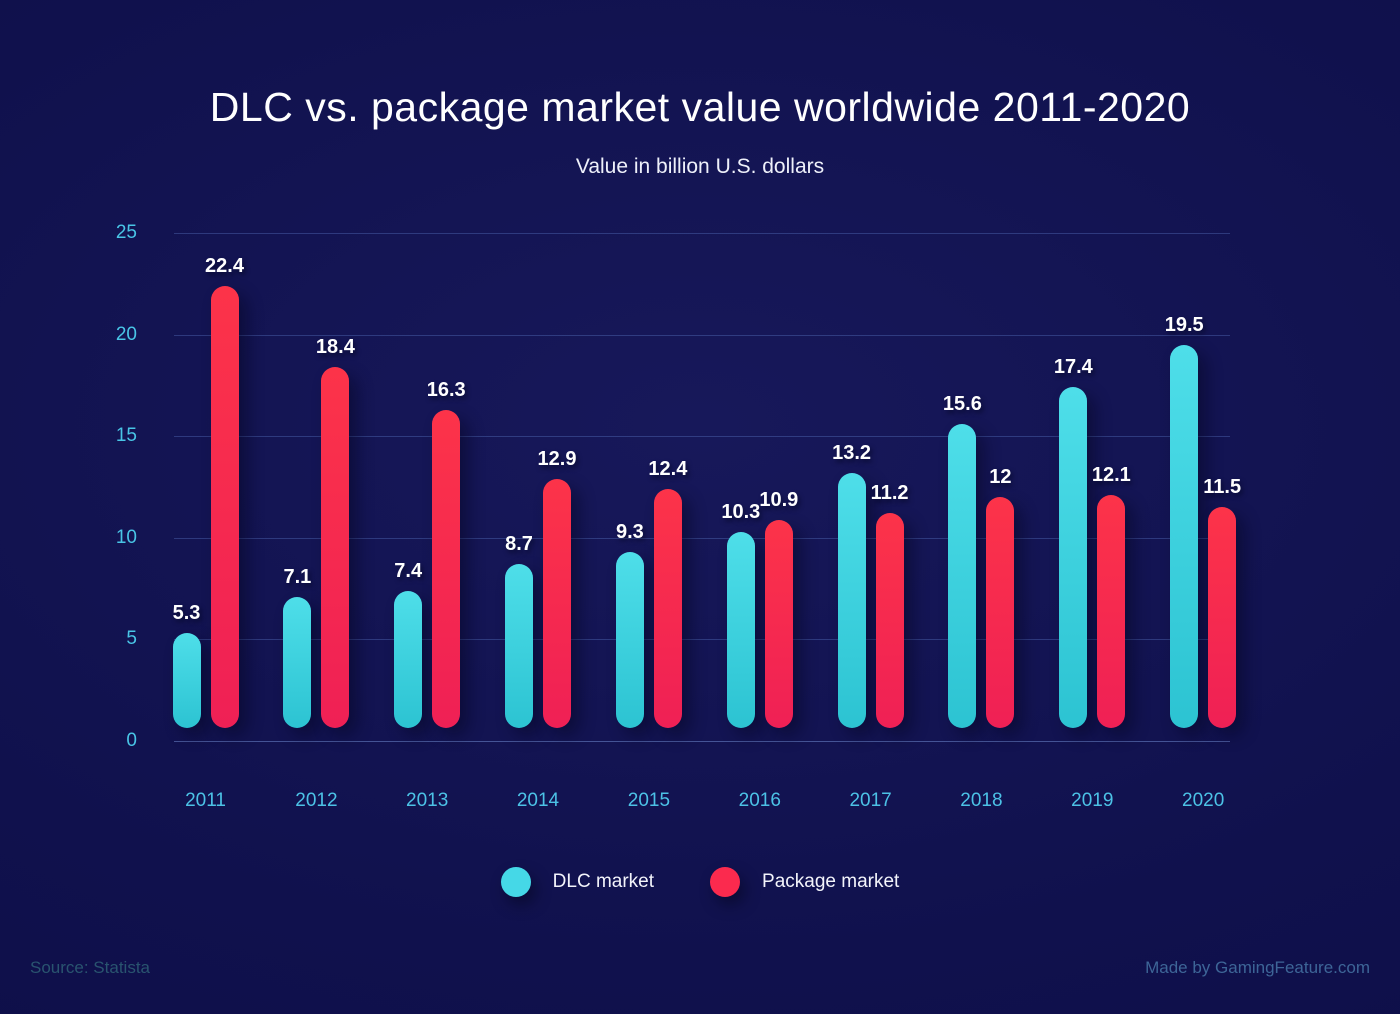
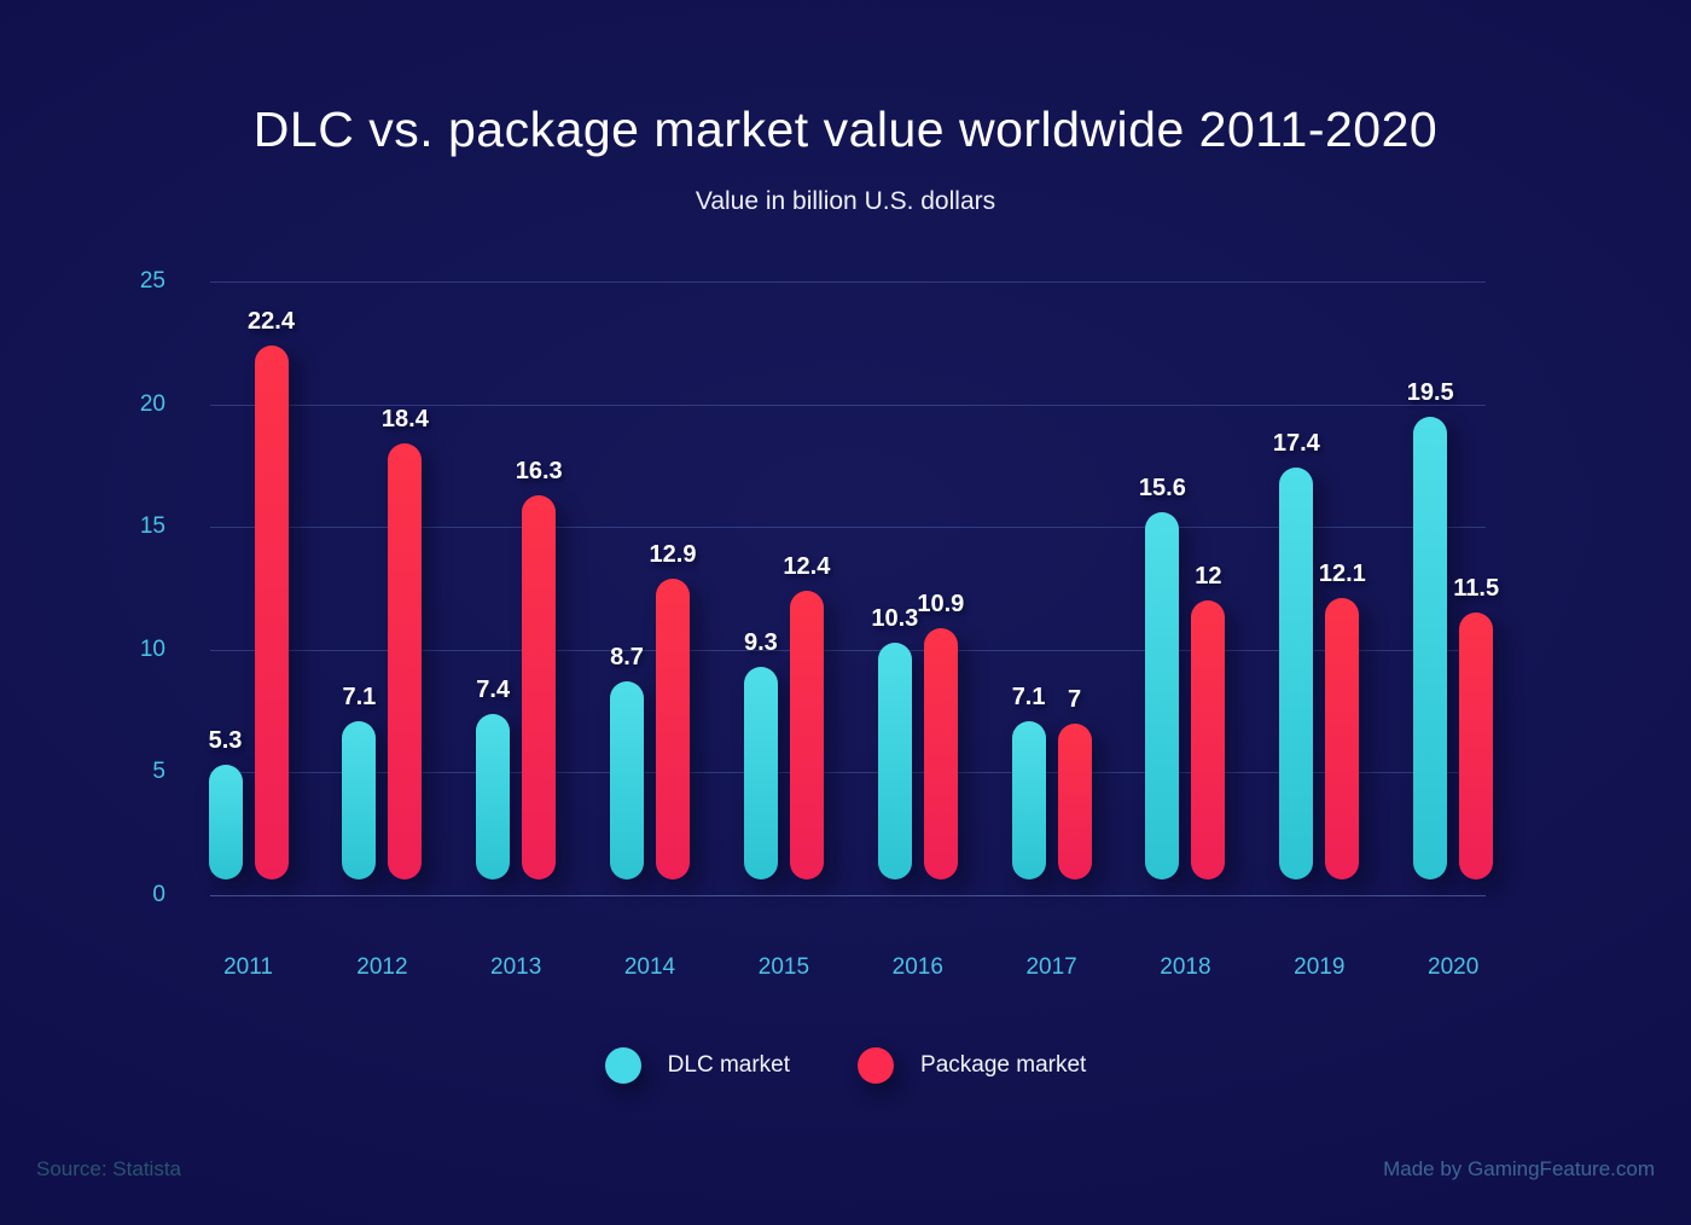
DLC market/2017: 13.2 -> 7.1
Package market/2017: 11.2 -> 7
